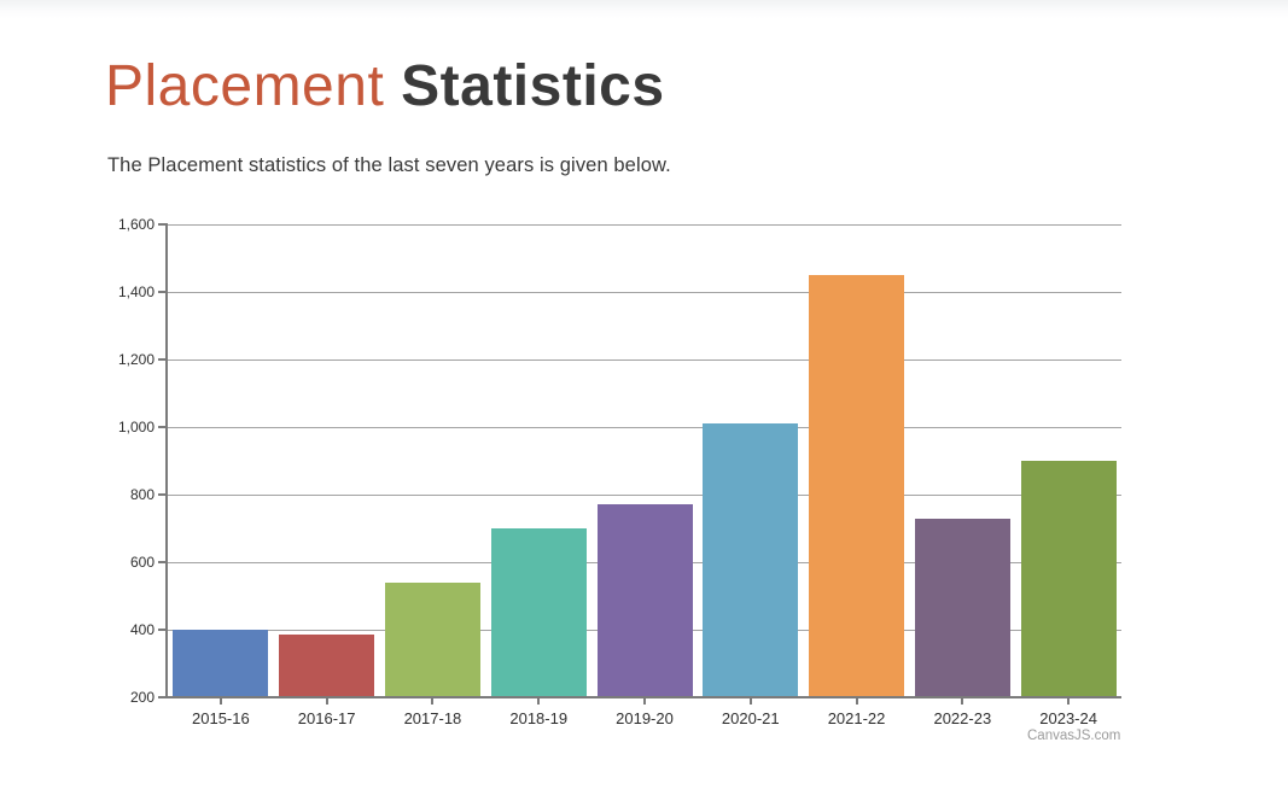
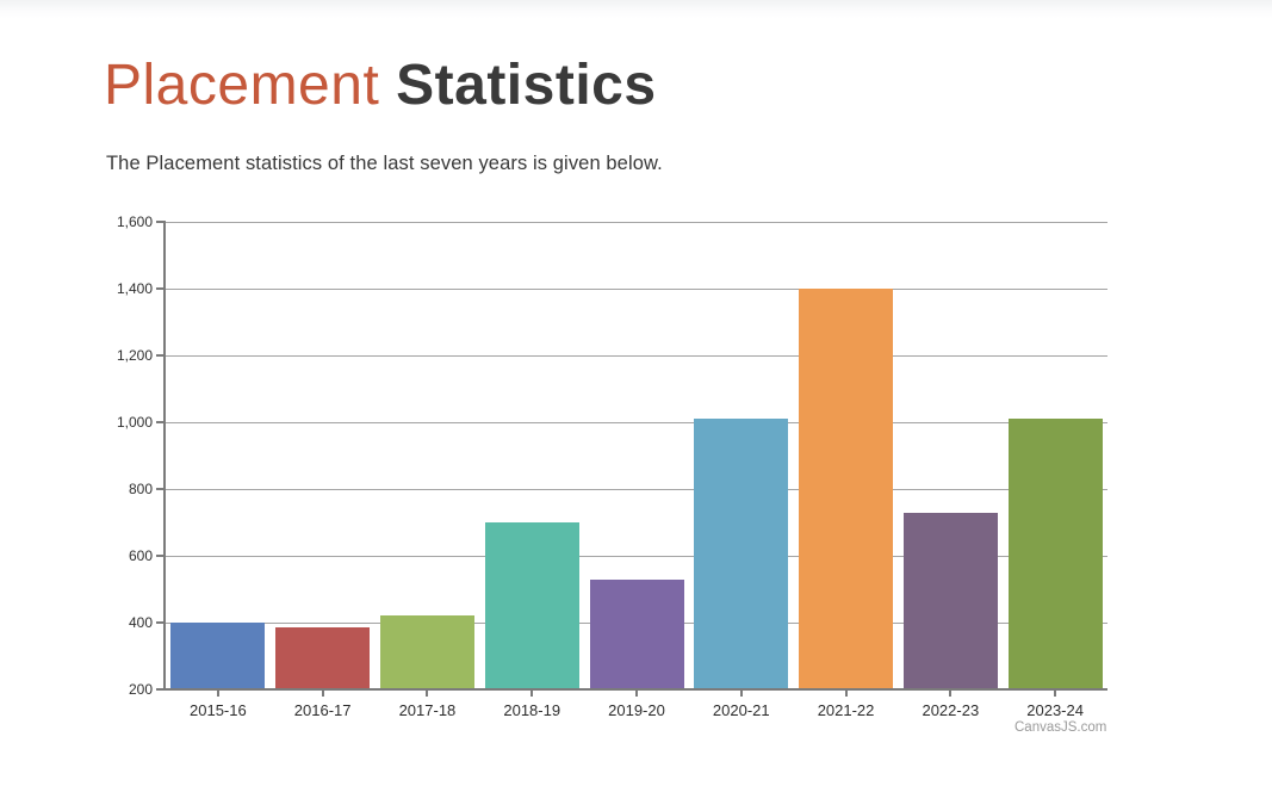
2017-18: 540 -> 420
2019-20: 770 -> 530
2021-22: 1450 -> 1400
2023-24: 900 -> 1010
